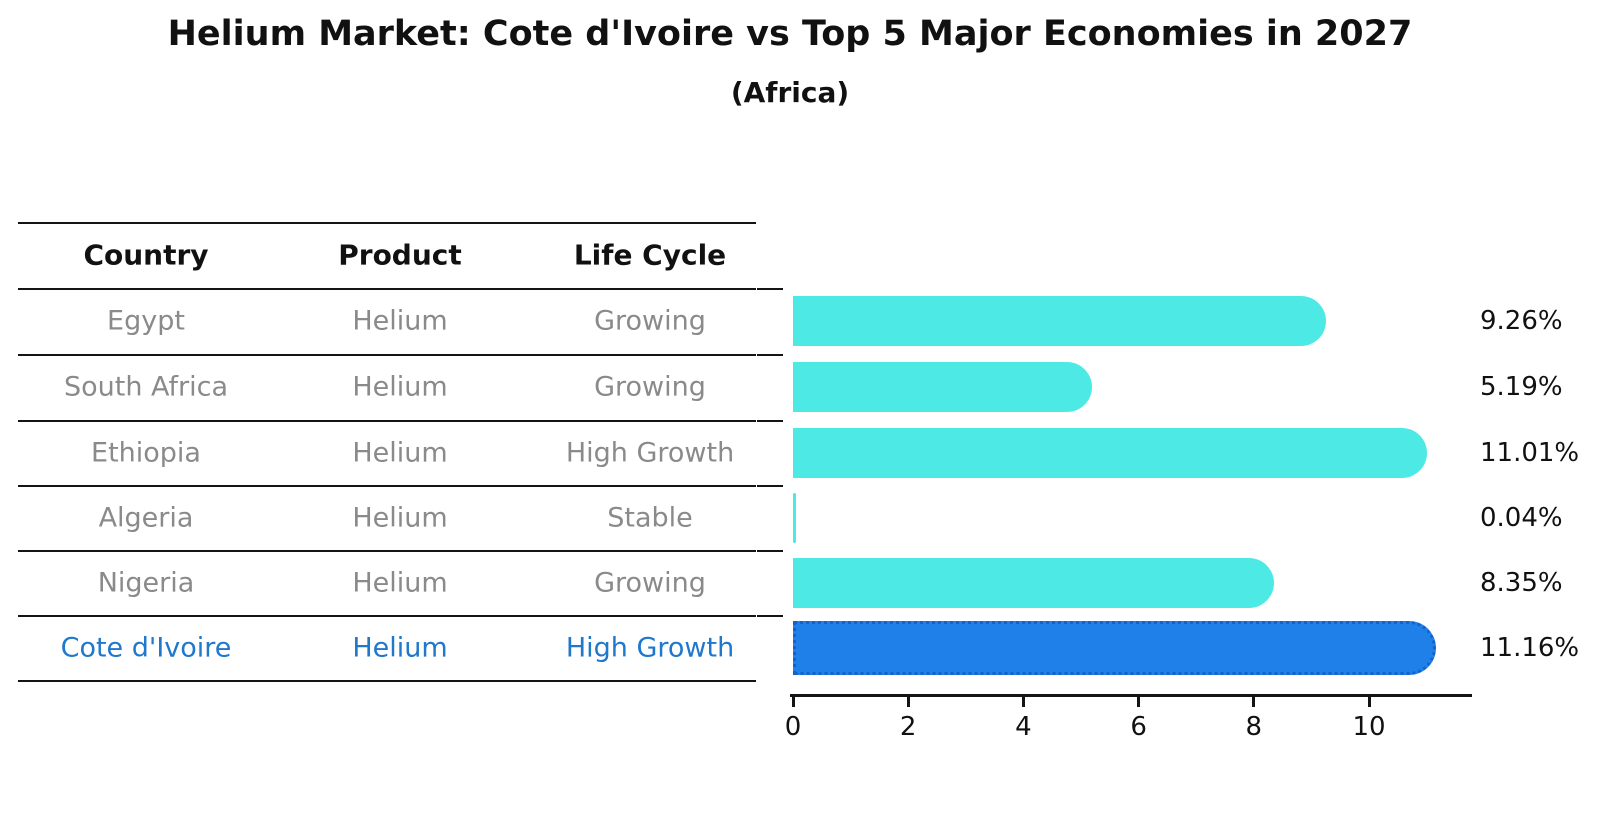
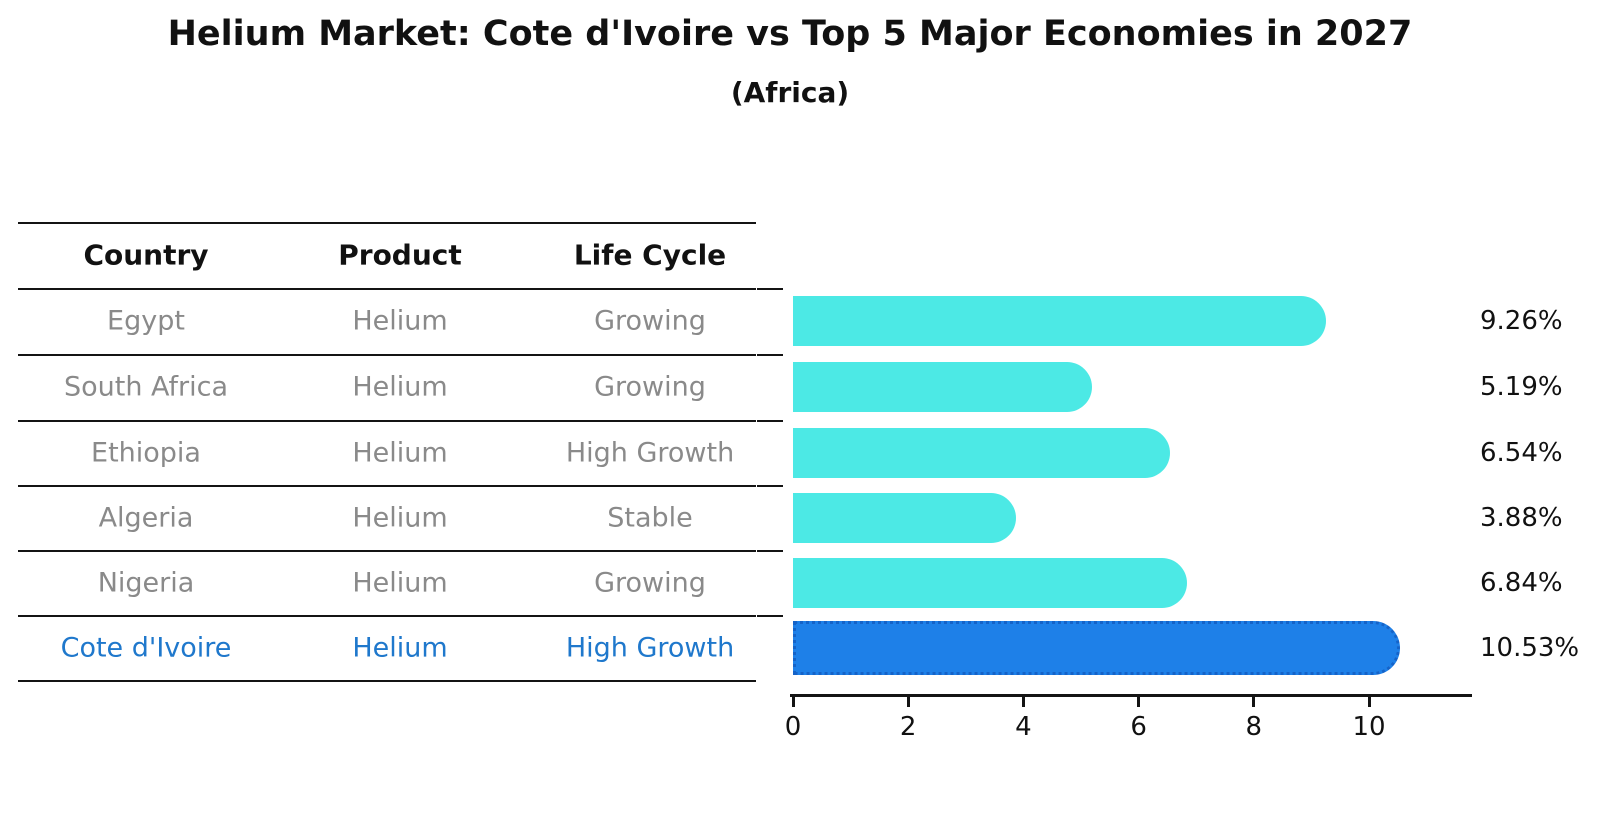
Ethiopia: 11.01% -> 6.54%
Algeria: 0.04% -> 3.88%
Nigeria: 8.35% -> 6.84%
Cote d'Ivoire: 11.16% -> 10.53%
